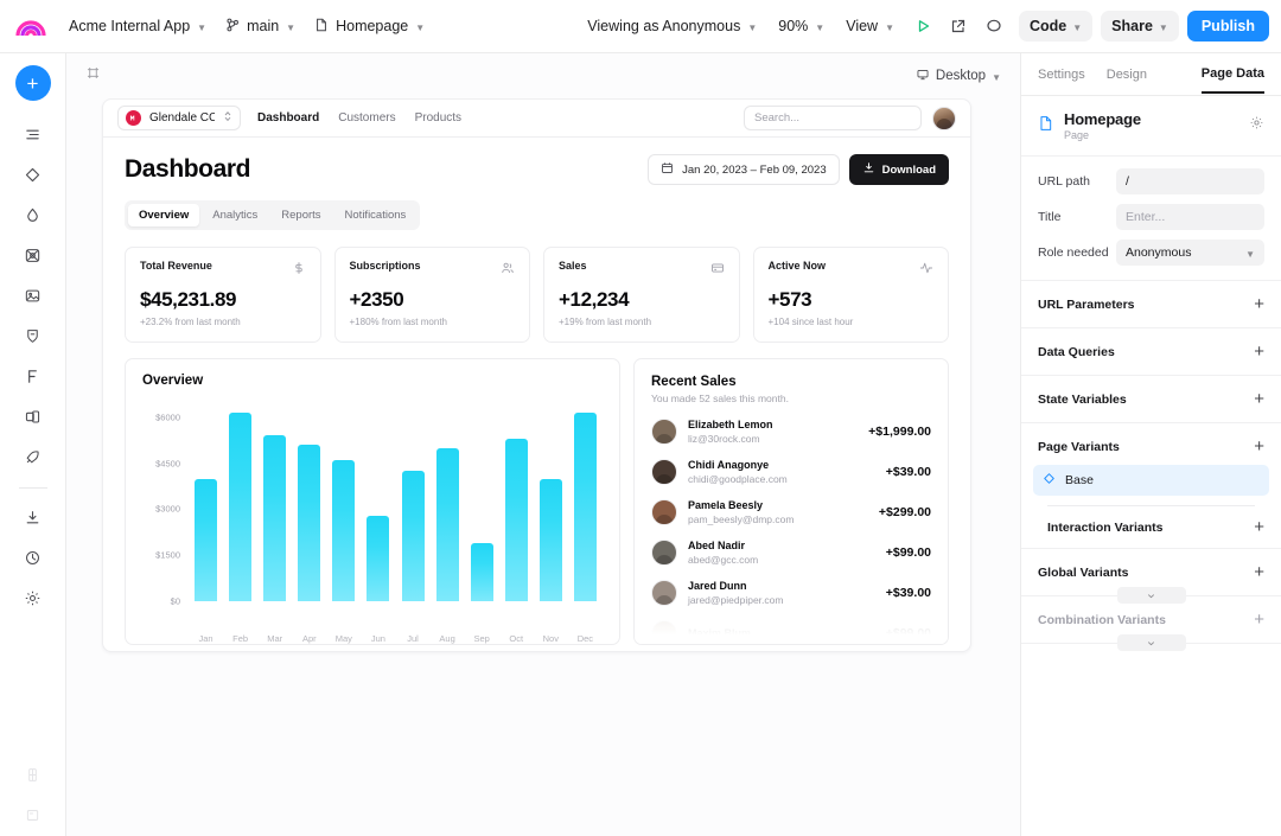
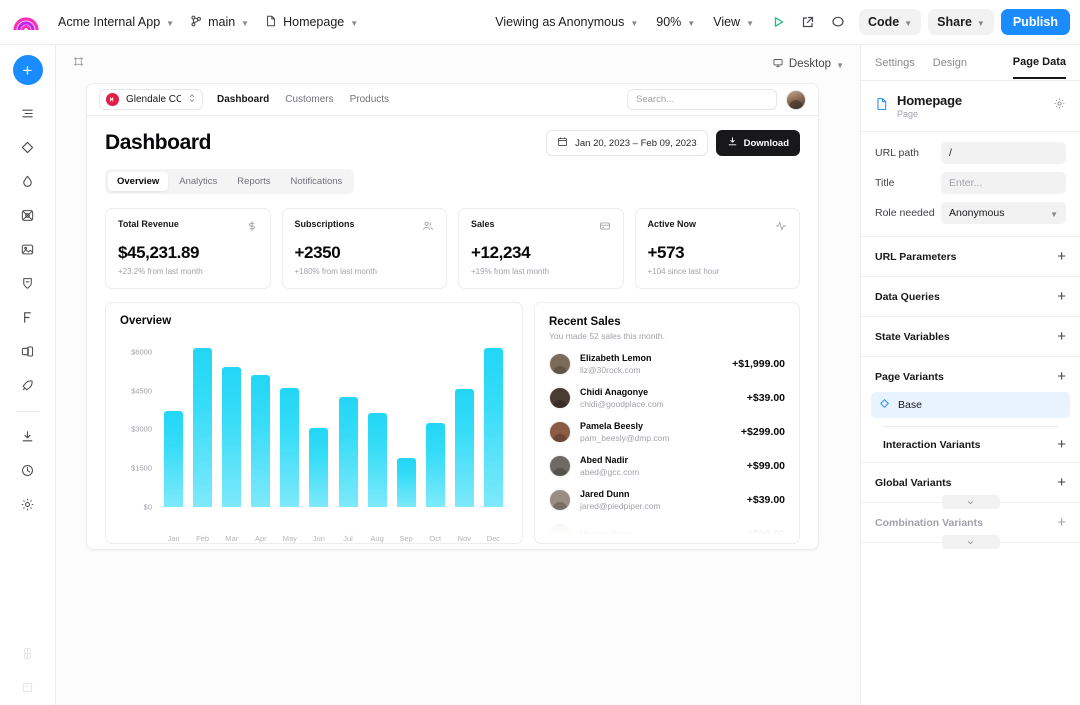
Jan: $4000 -> $3700
Jun: $2800 -> $3000
Aug: $5000 -> $3600
Oct: $5300 -> $3200
Nov: $4000 -> $4600
